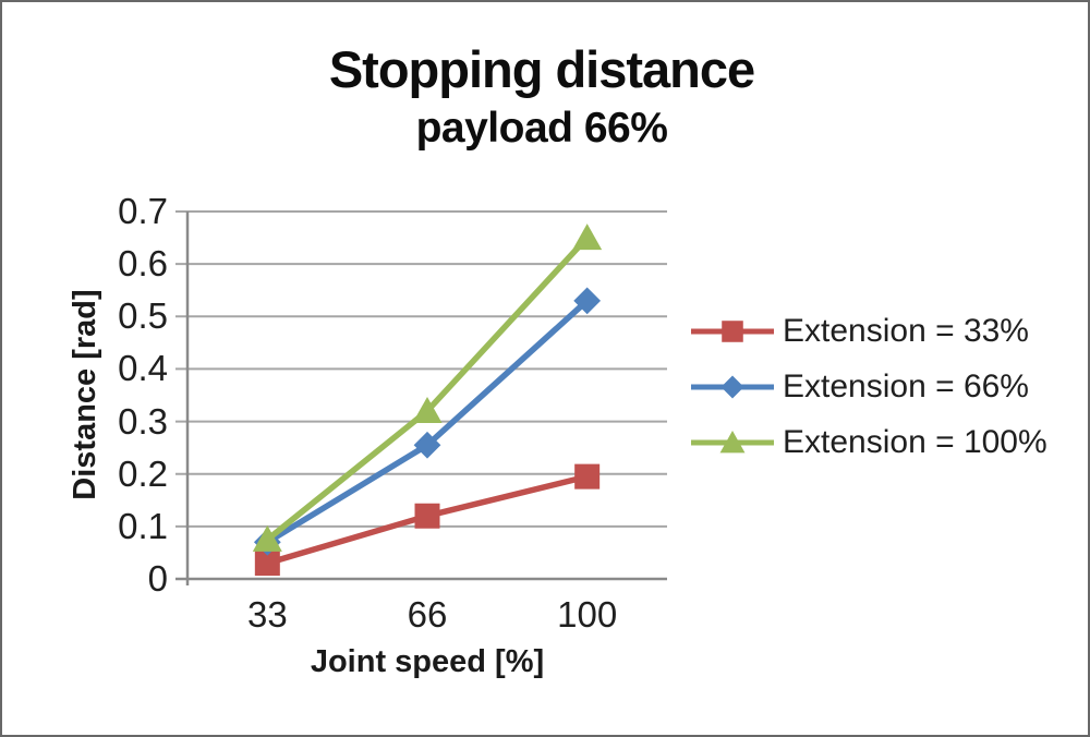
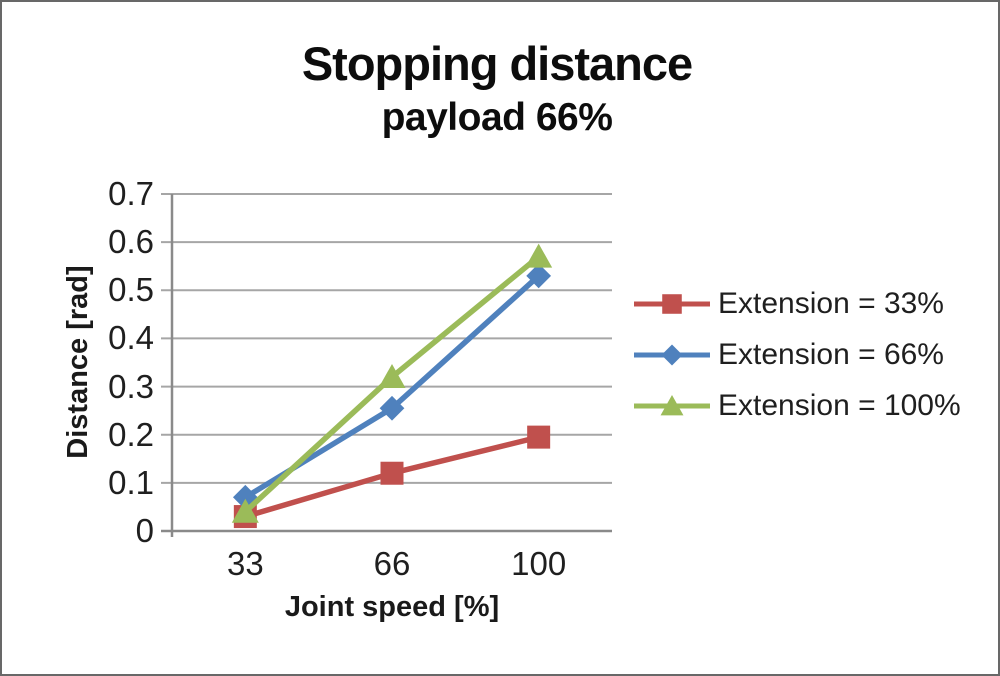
Extension = 100%/33: 0.07 -> 0.04
Extension = 100%/100: 0.65 -> 0.57
